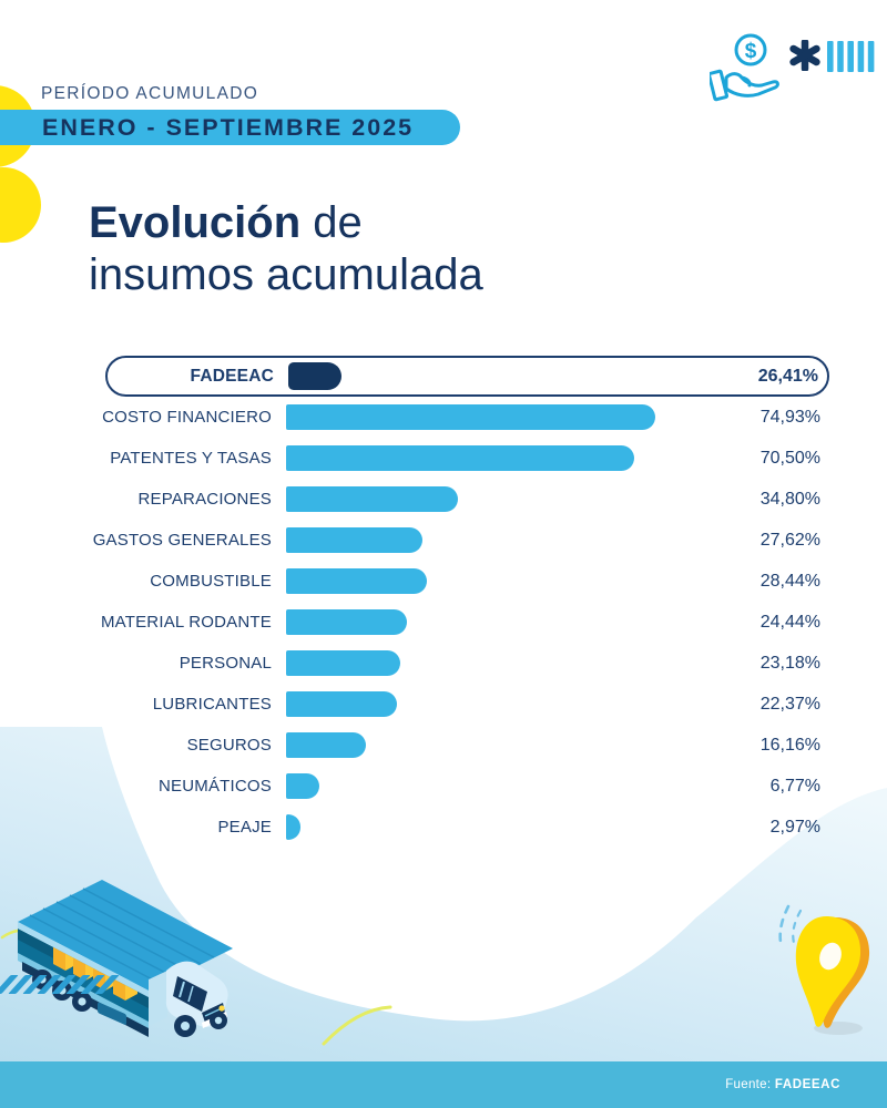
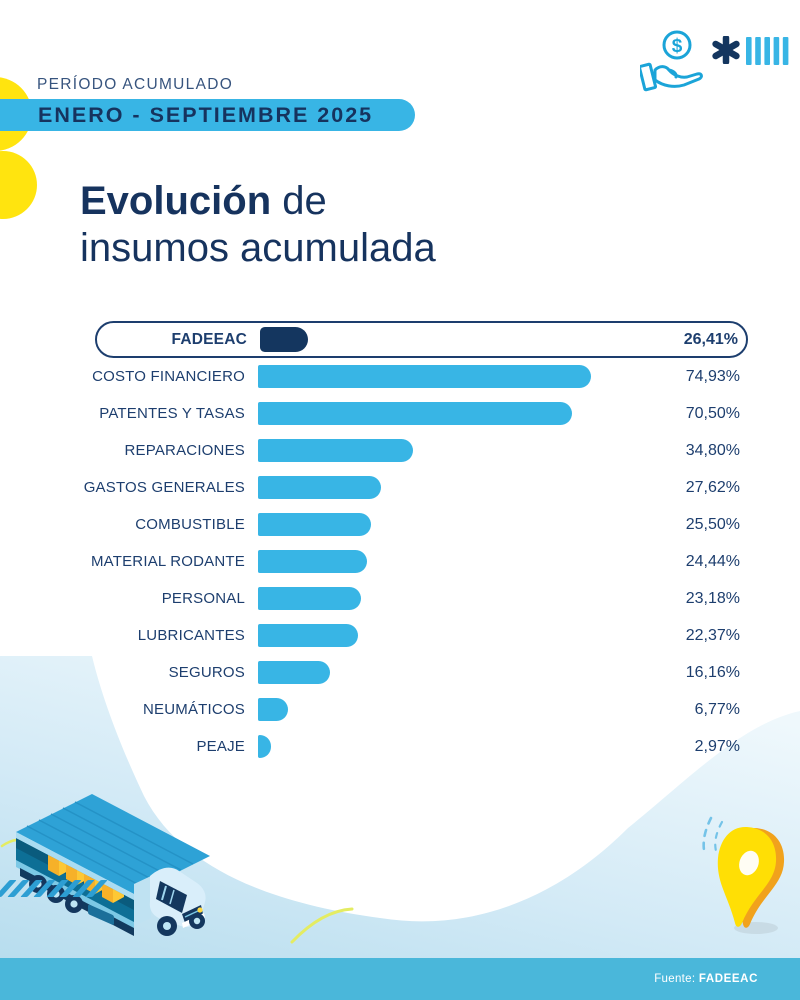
COMBUSTIBLE: 28,44% -> 25,50%
